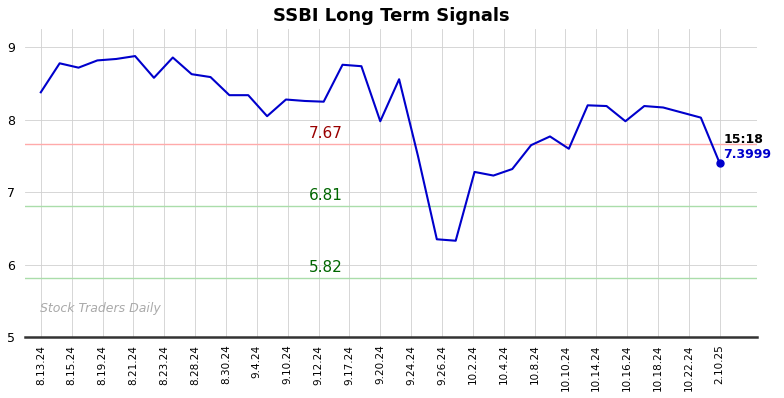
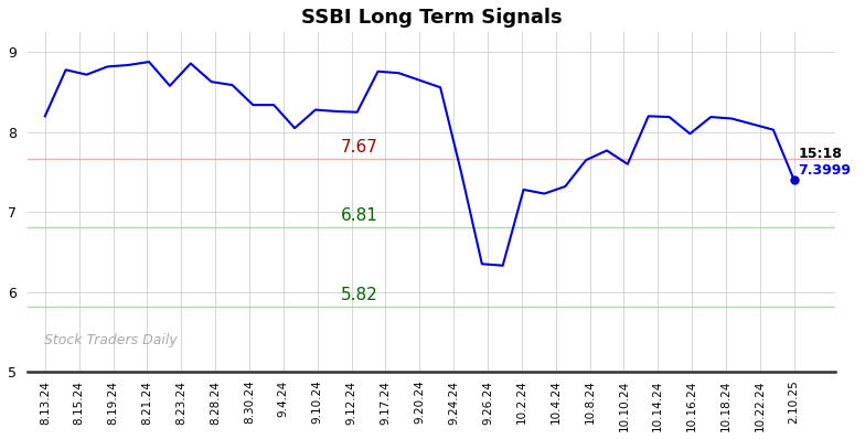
8.13.24: 8.38 -> 8.20
9.20.24: 7.98 -> 8.65
